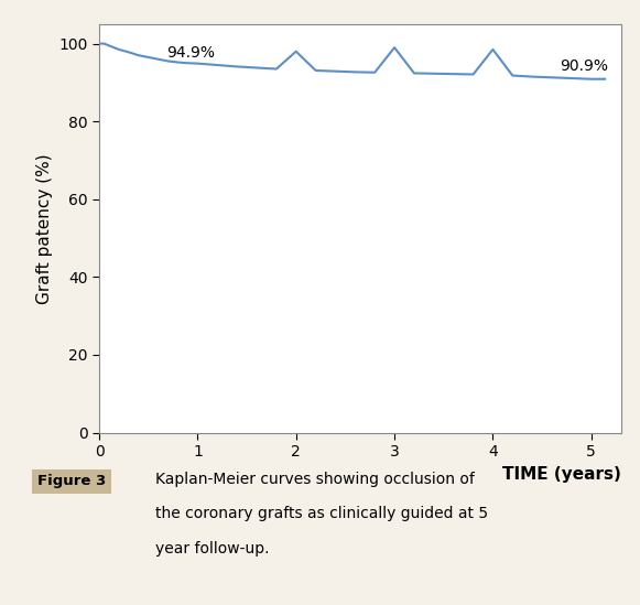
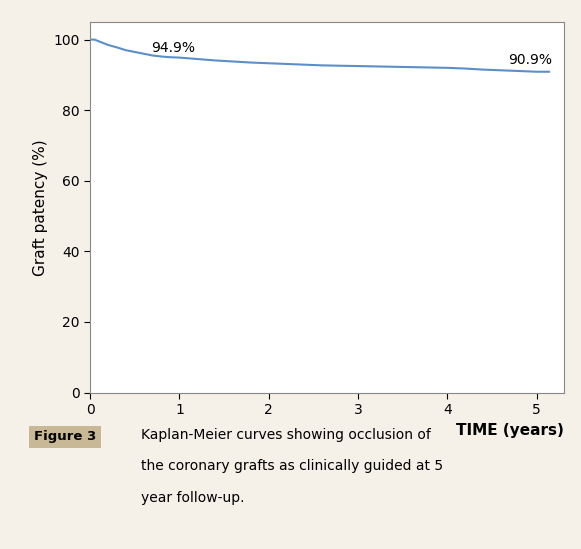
2: 98.0 -> 93.3
3: 99.0 -> 92.5
4: 98.5 -> 92.0
